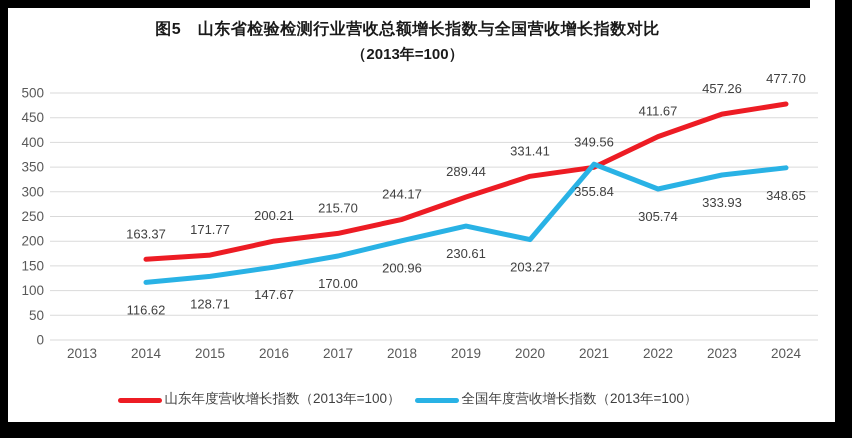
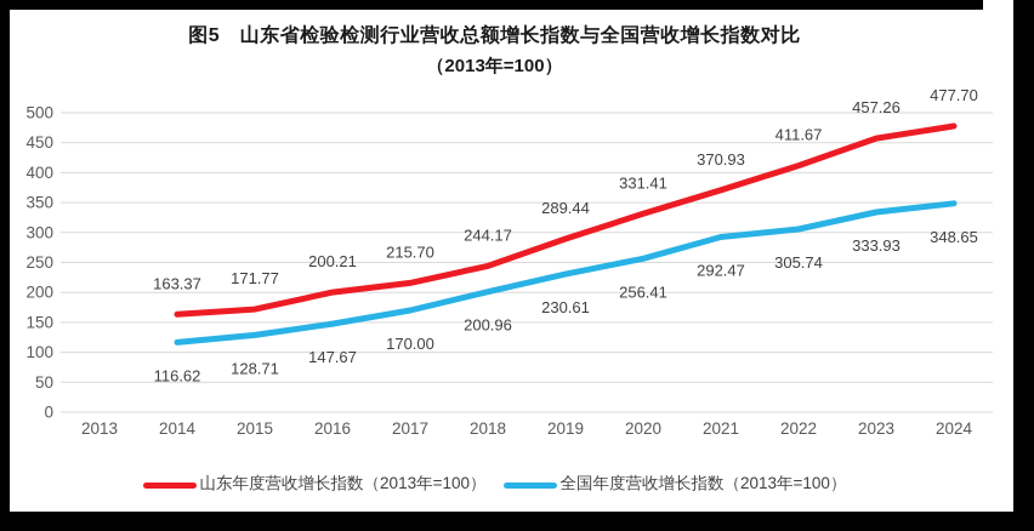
全国年度营收增长指数（2013年=100）/2020: 203.27 -> 256.41
山东年度营收增长指数（2013年=100）/2021: 349.56 -> 370.93
全国年度营收增长指数（2013年=100）/2021: 355.84 -> 292.47
